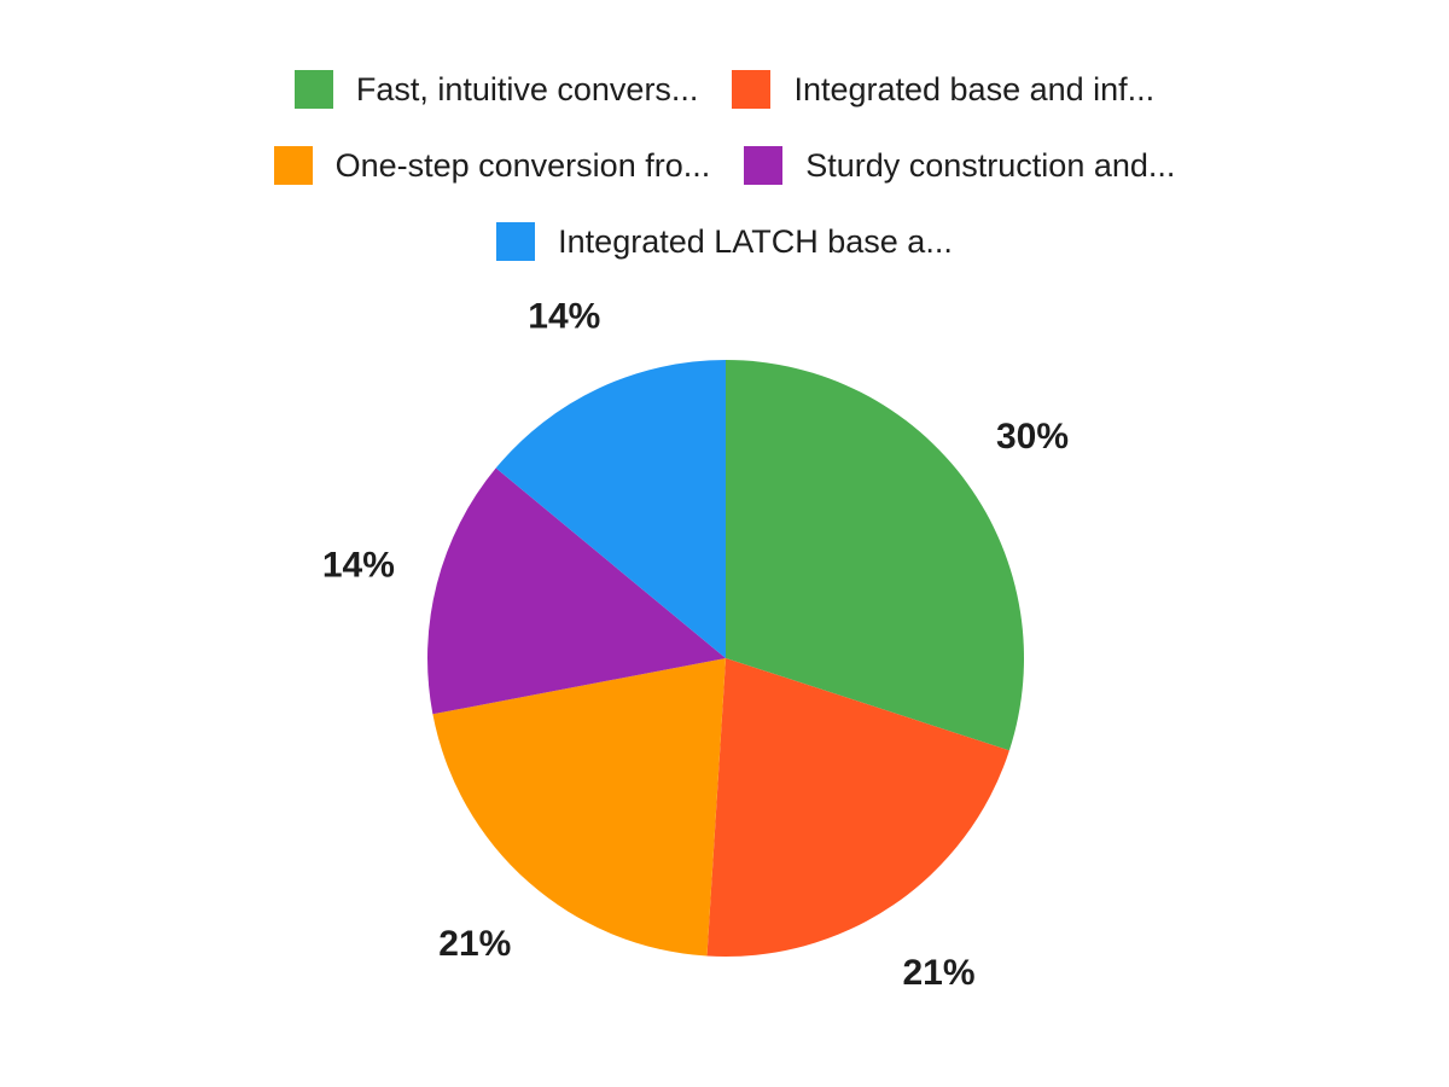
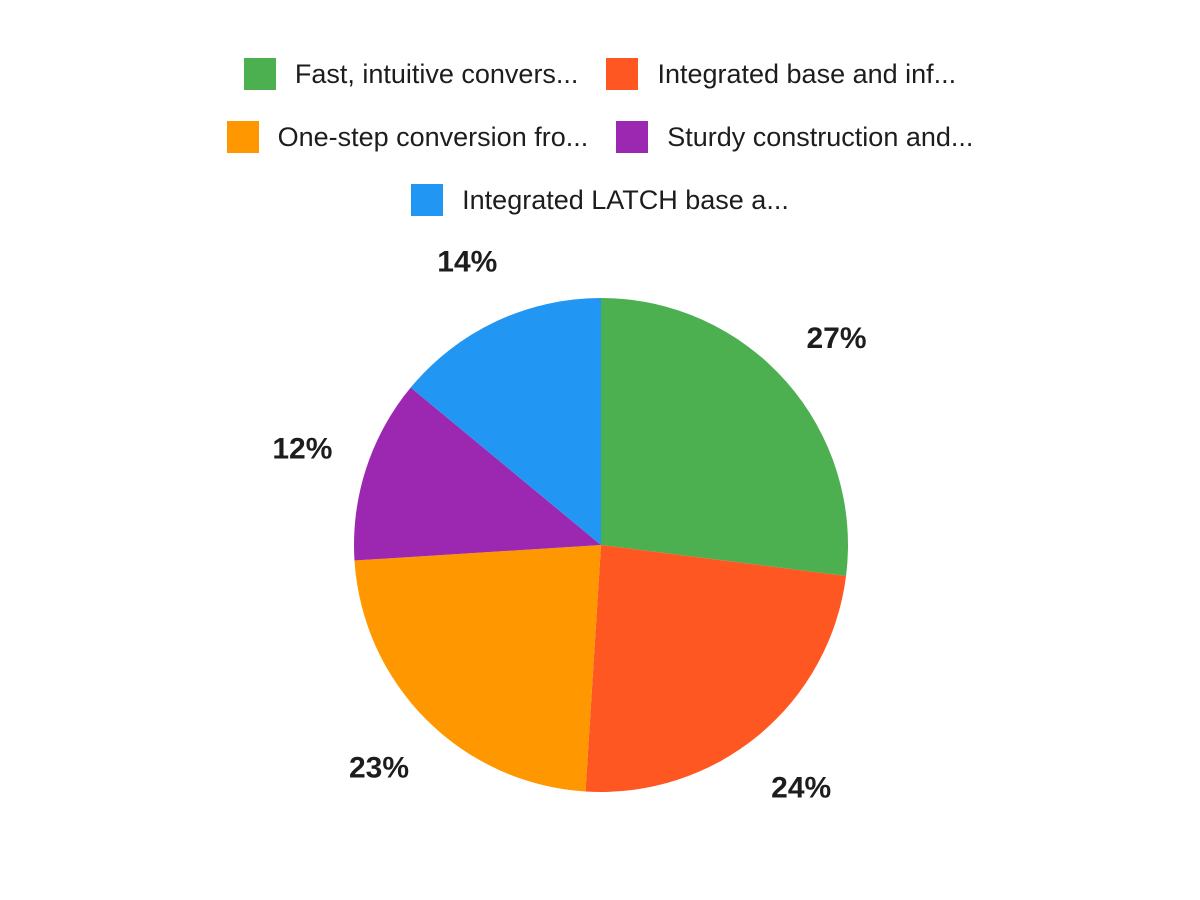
Fast, intuitive convers...: 30% -> 27%
Integrated base and inf...: 21% -> 24%
One-step conversion fro...: 21% -> 23%
Sturdy construction and...: 14% -> 12%
